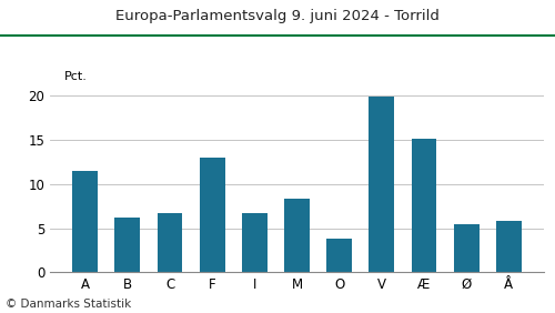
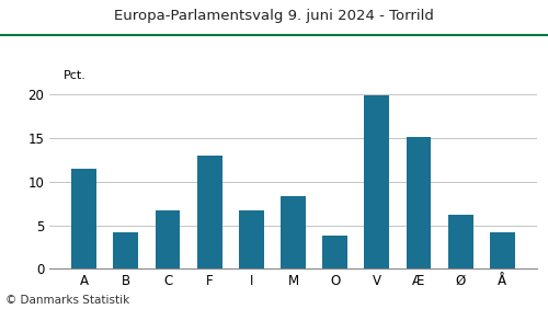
B: 6.2 -> 4.2
Ø: 5.4 -> 6.2
Å: 5.8 -> 4.2
